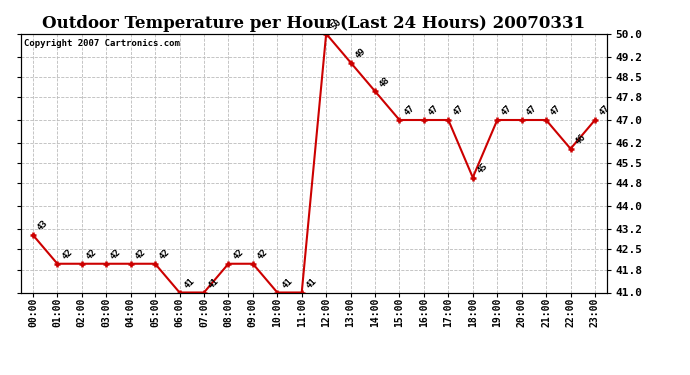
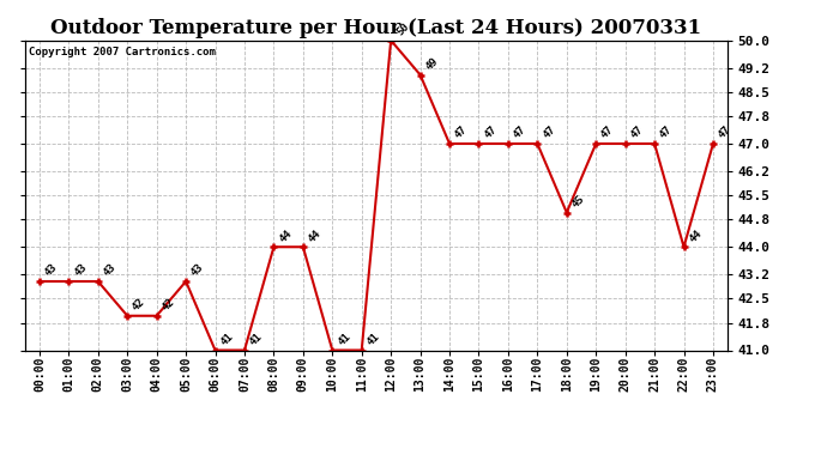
01:00: 42 -> 43
02:00: 42 -> 43
05:00: 42 -> 43
08:00: 42 -> 44
09:00: 42 -> 44
14:00: 48 -> 47
22:00: 46 -> 44
